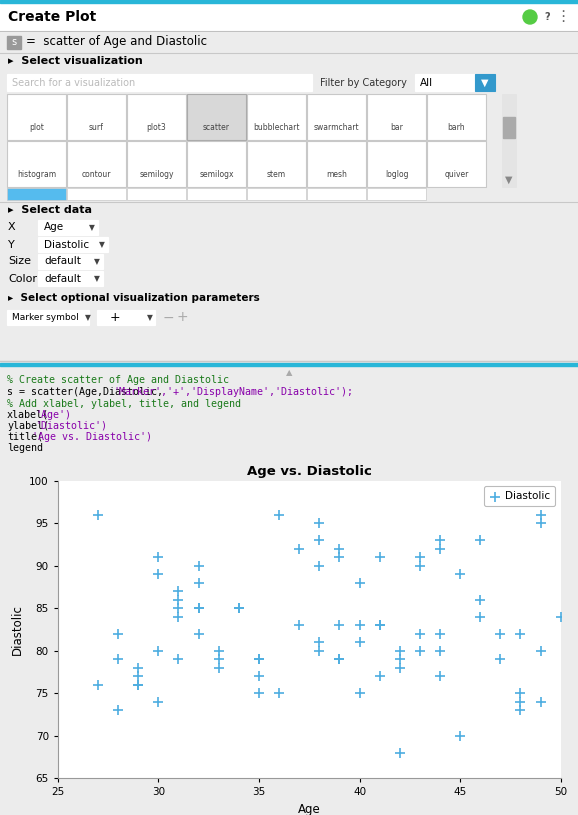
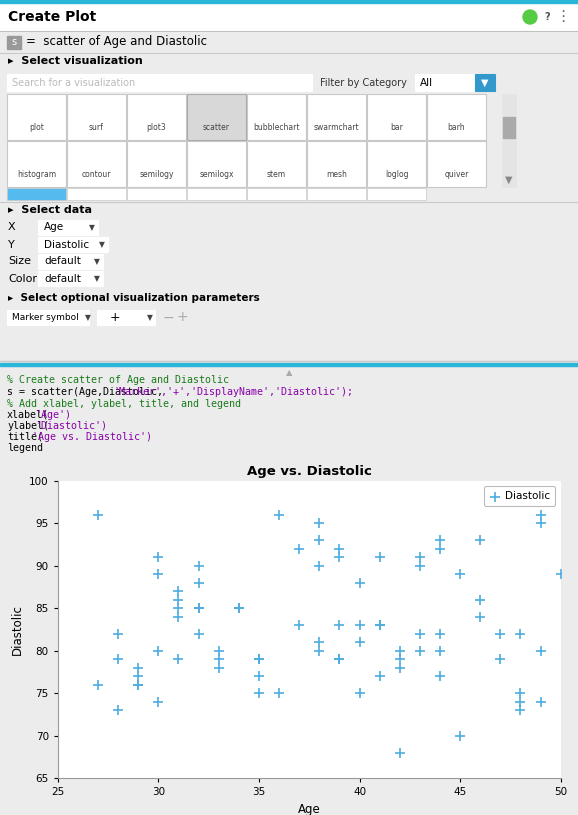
50: 84 -> 89
